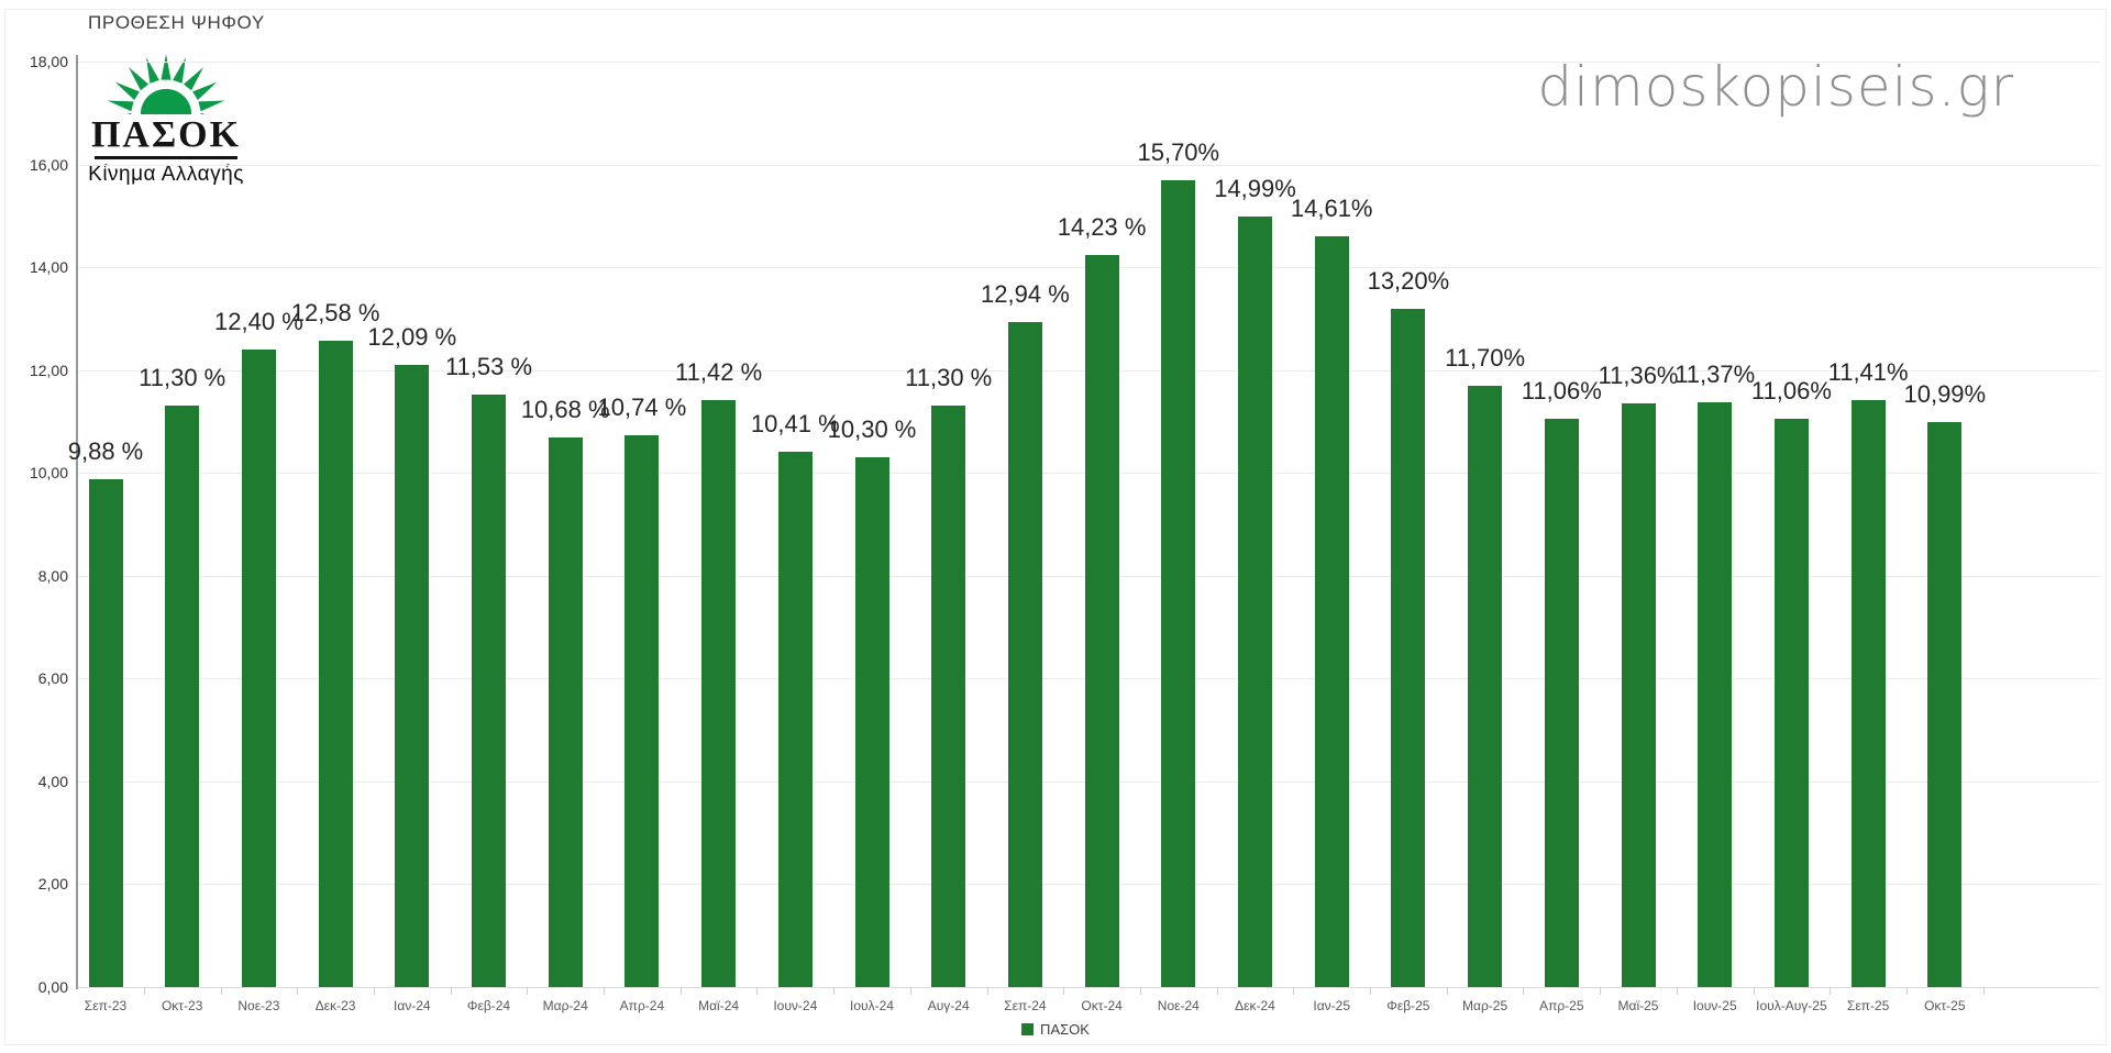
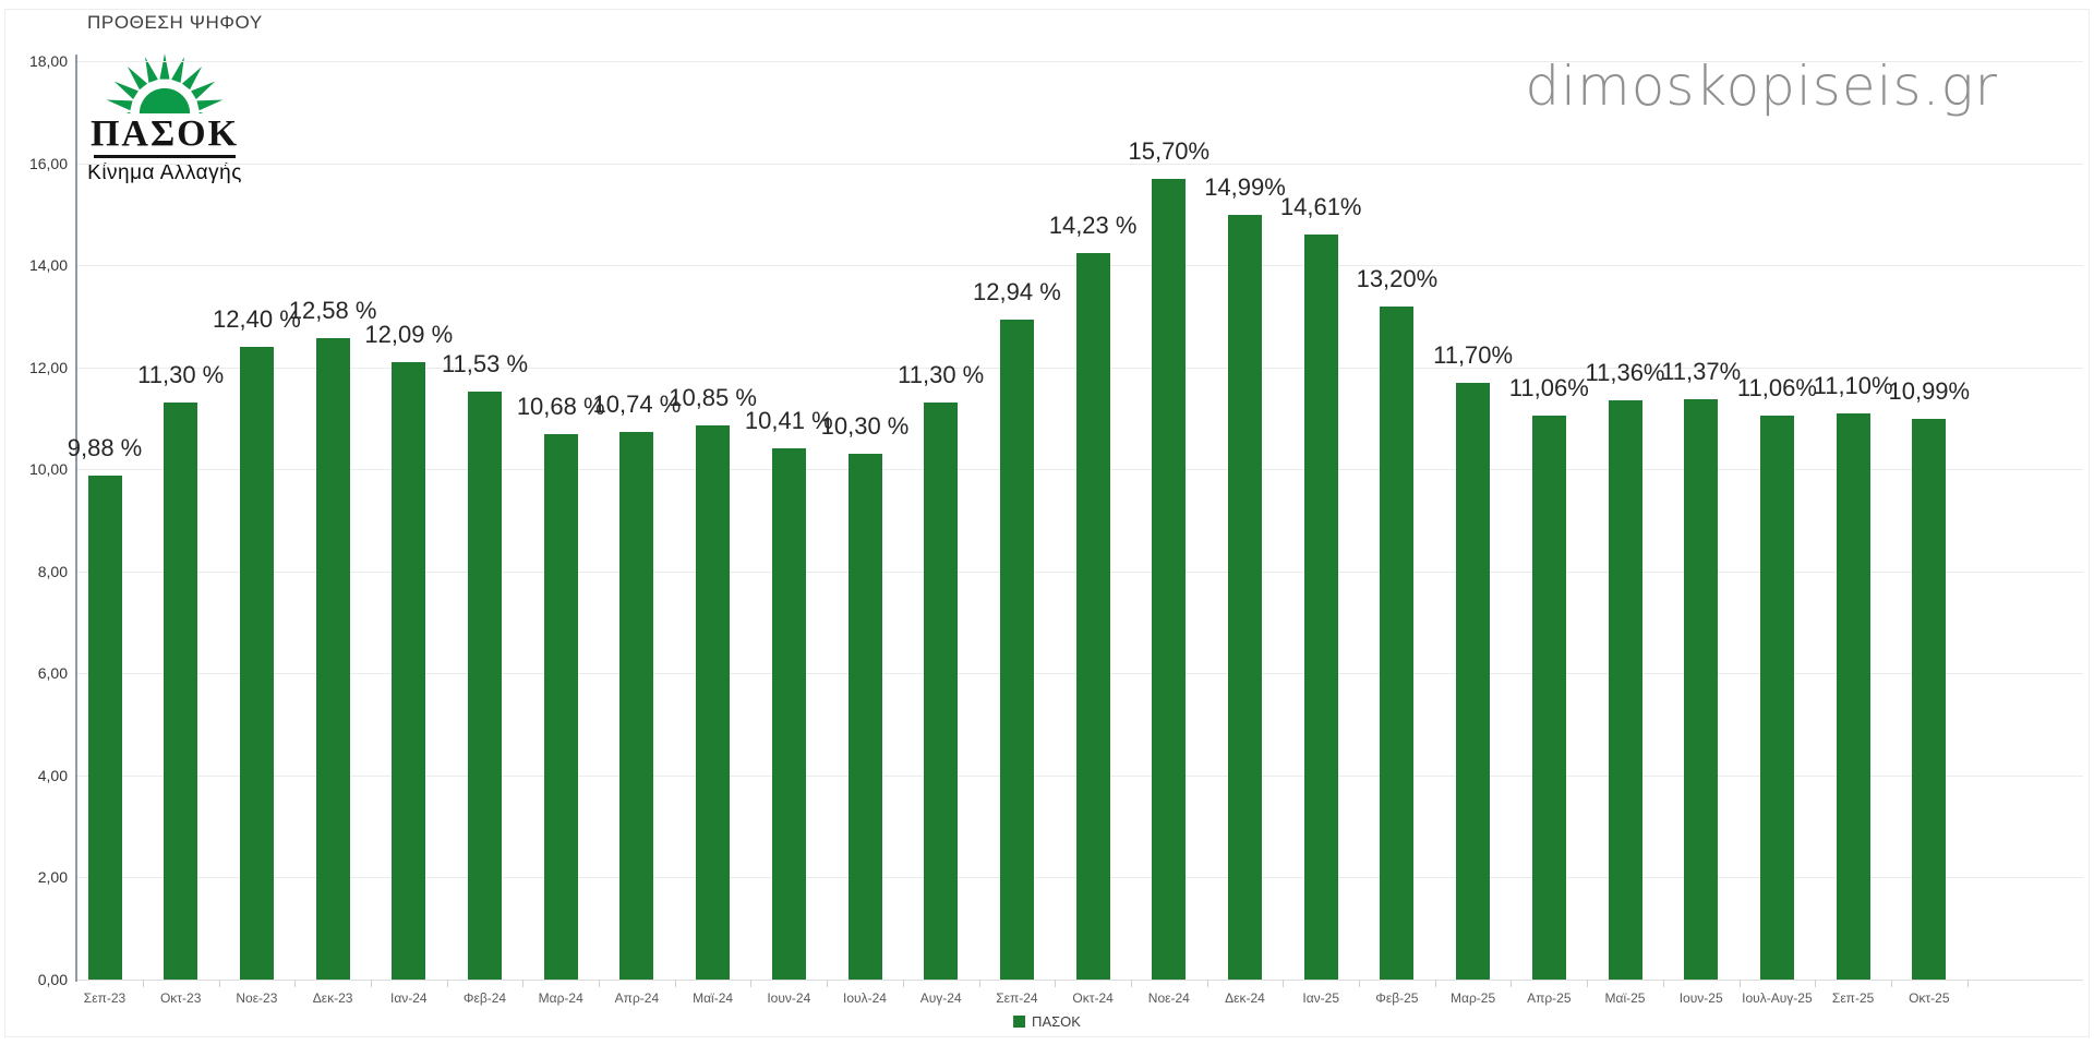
Μαϊ-24: 11,42 -> 10,85
Σεπ-25: 11,41% -> 11,10%
